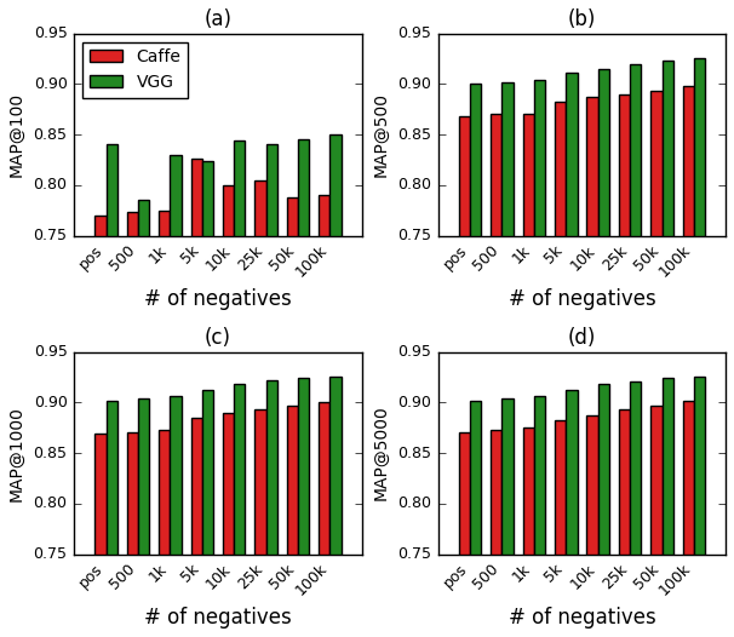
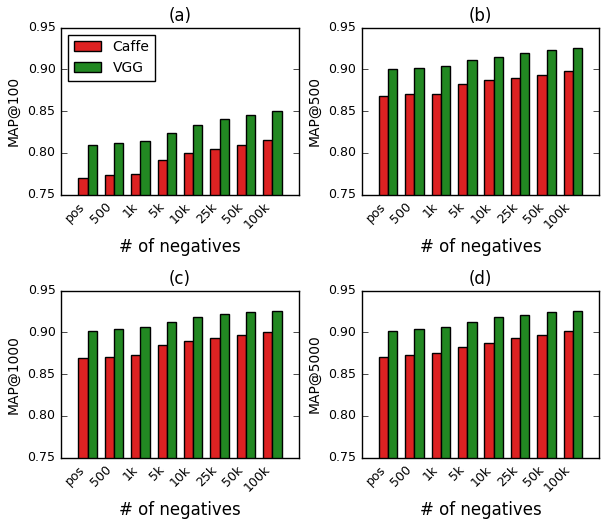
(a)/VGG/pos: 0.840 -> 0.810
(a)/VGG/500: 0.786 -> 0.812
(a)/VGG/1k: 0.830 -> 0.814
(a)/Caffe/5k: 0.826 -> 0.792
(a)/VGG/10k: 0.844 -> 0.833
(a)/Caffe/50k: 0.788 -> 0.810
(a)/Caffe/100k: 0.790 -> 0.815
